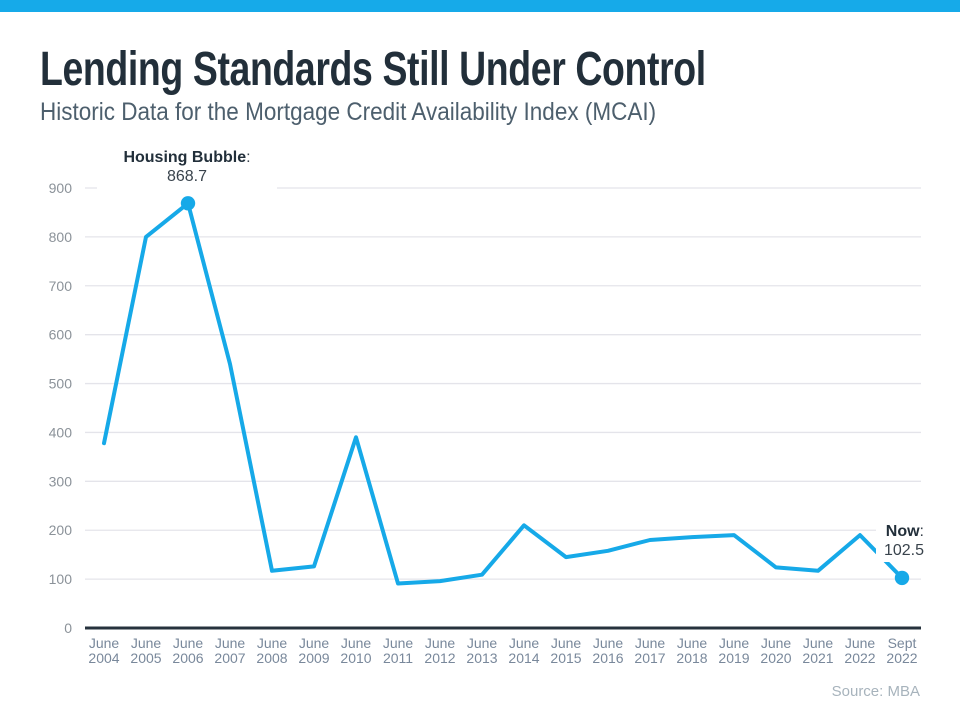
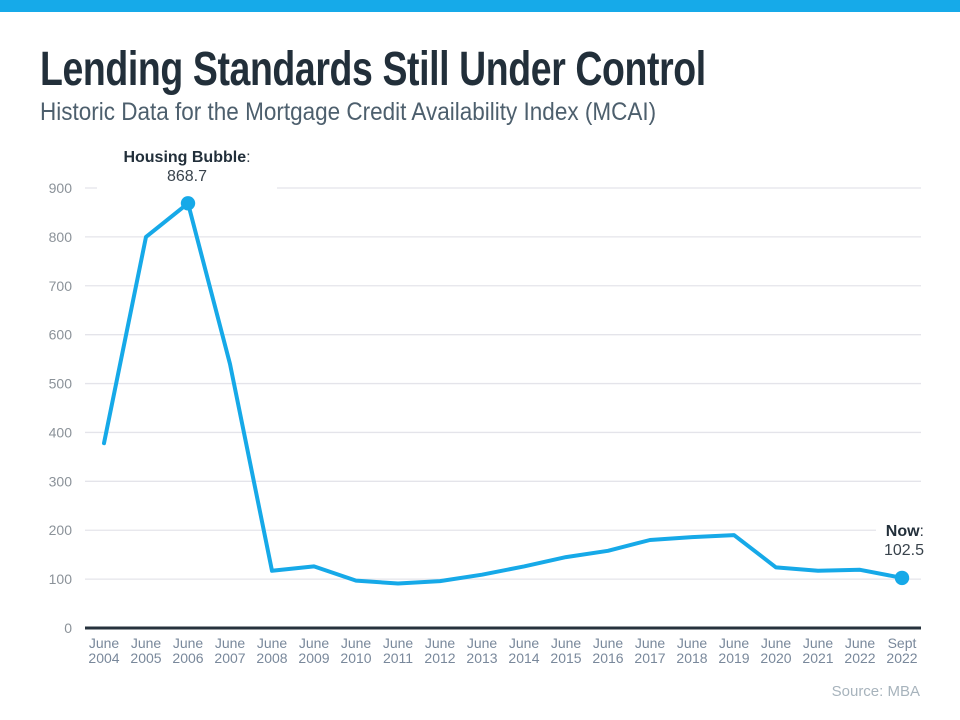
June 2010: 390 -> 100
June 2014: 210 -> 130
June 2022: 190 -> 120
